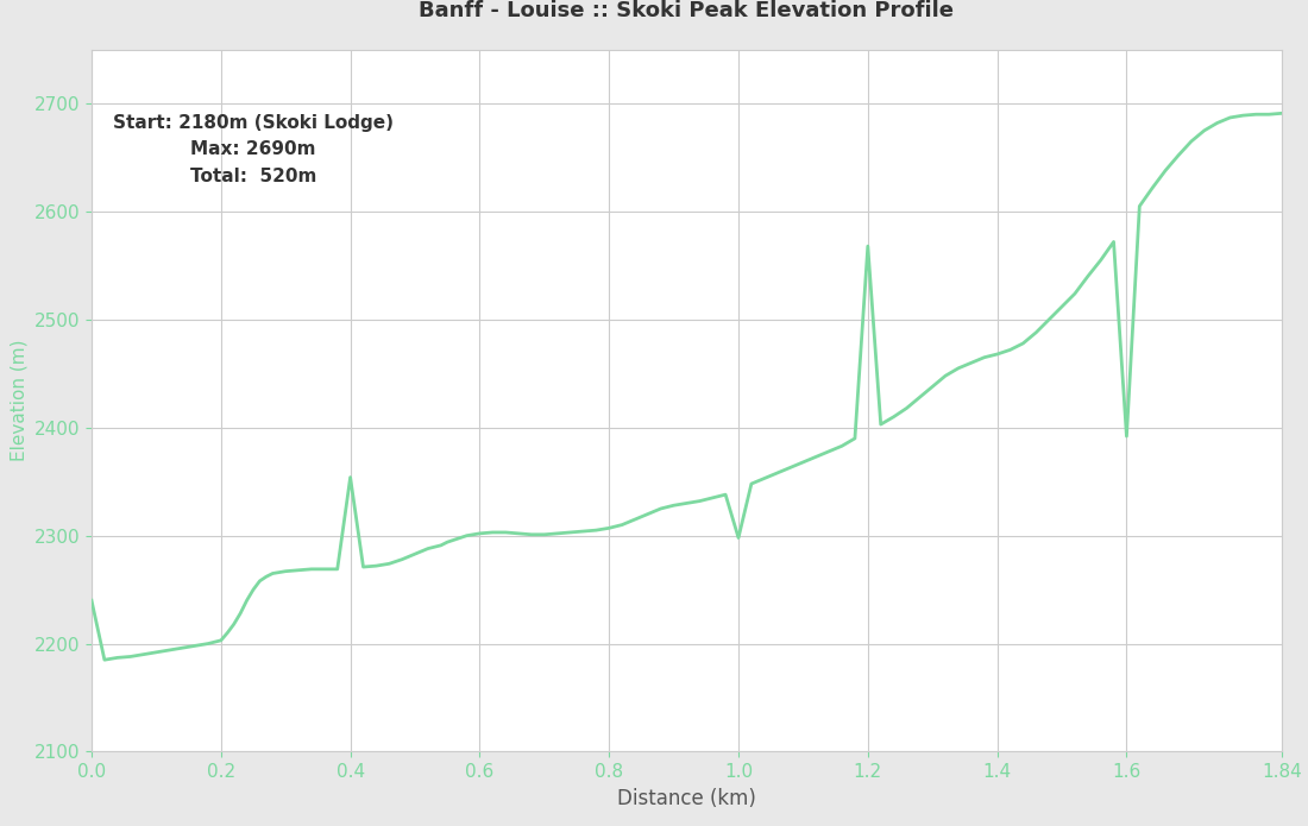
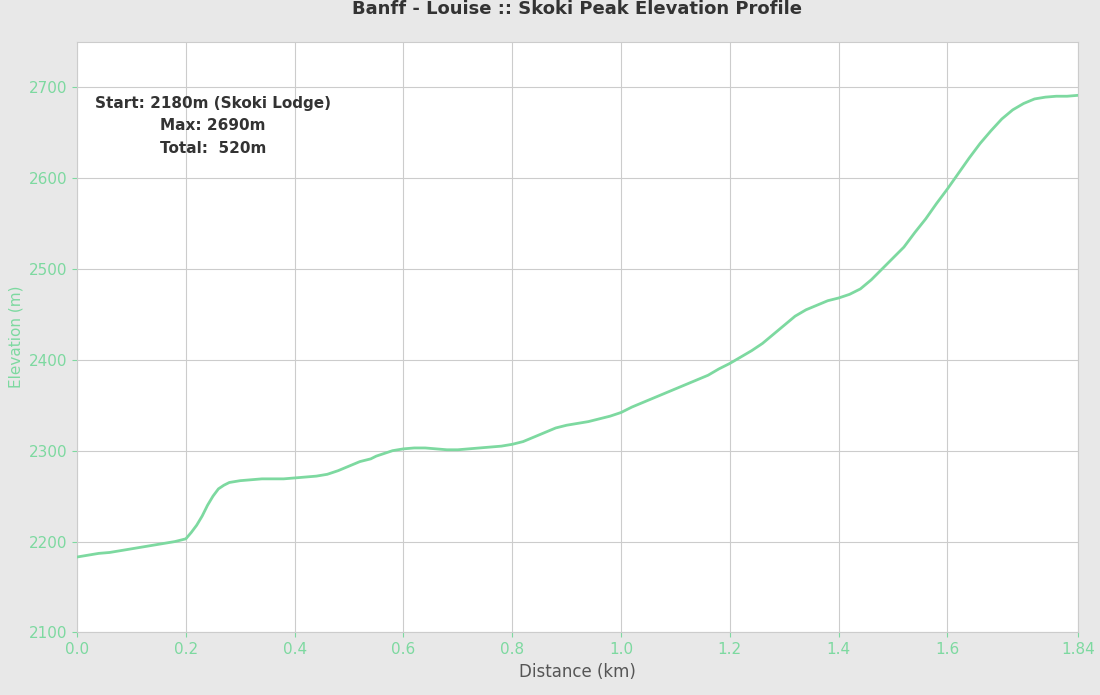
0.0: 2240 -> 2183
0.4: 2354 -> 2270
1.0: 2298 -> 2342
1.2: 2568 -> 2396
1.6: 2392 -> 2588
